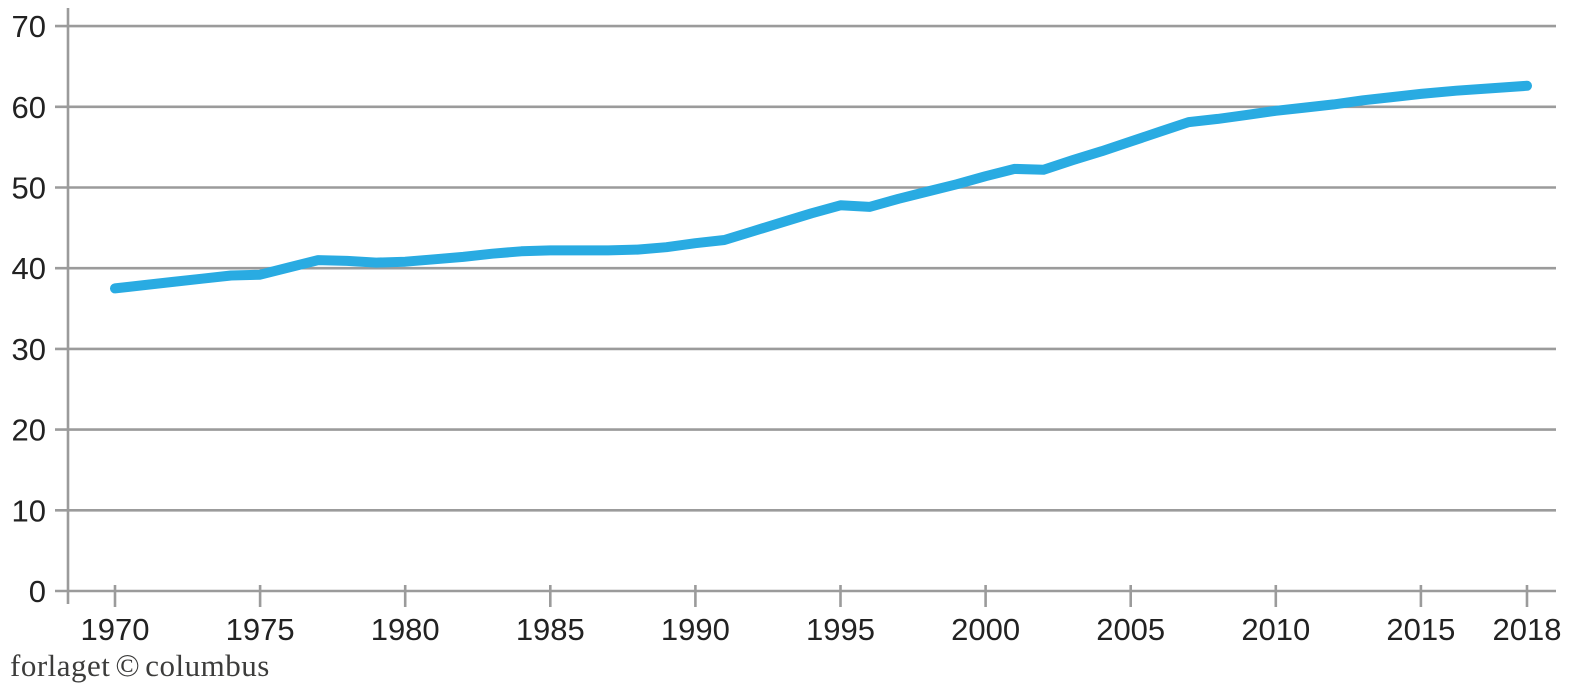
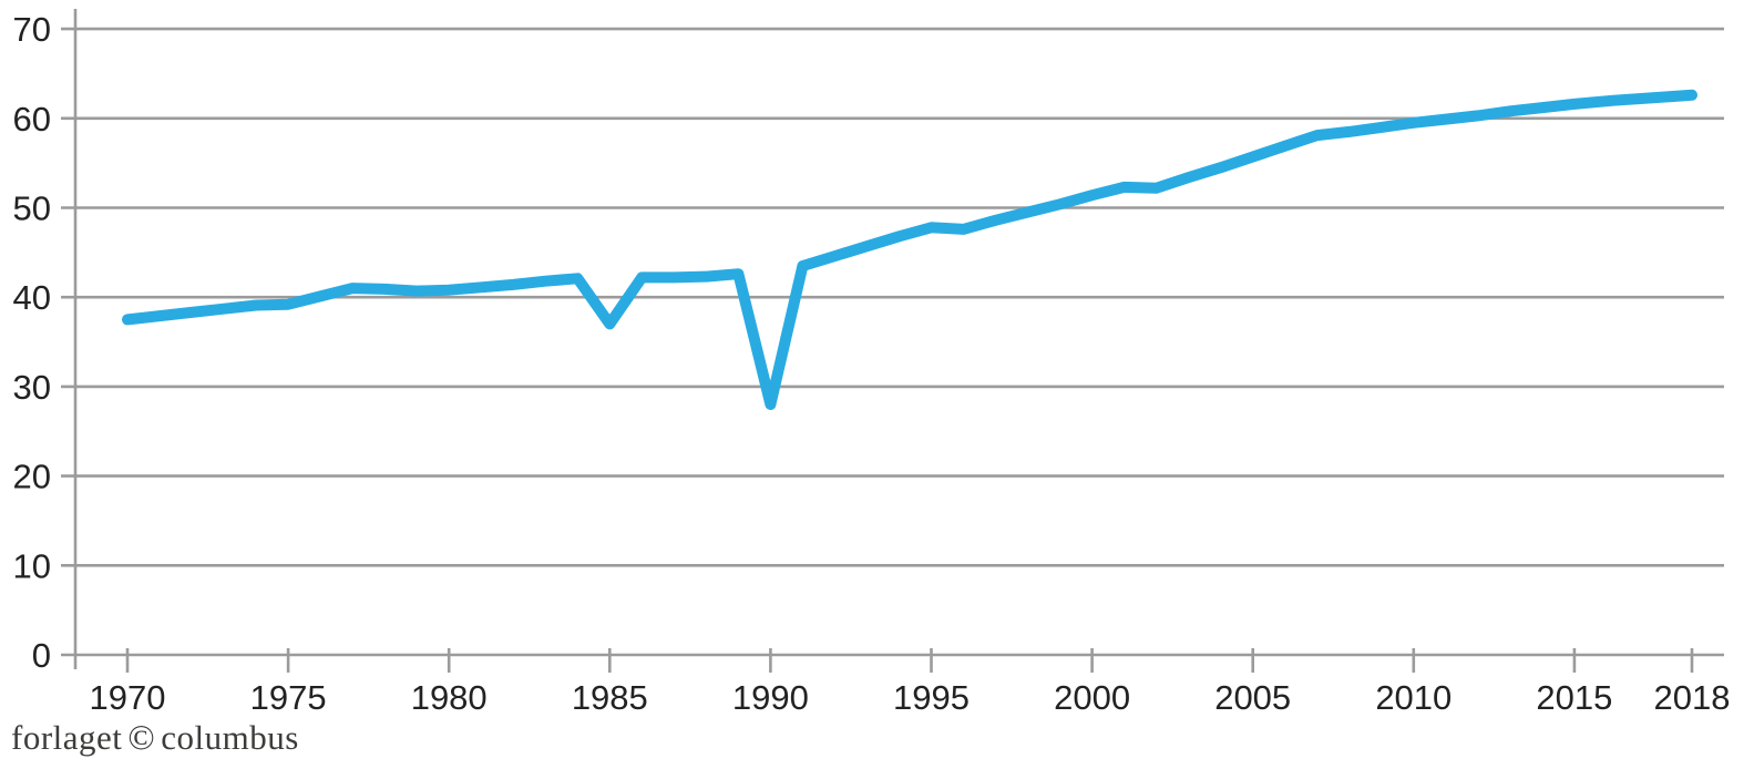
1985: 42 -> 37
1990: 43 -> 28
